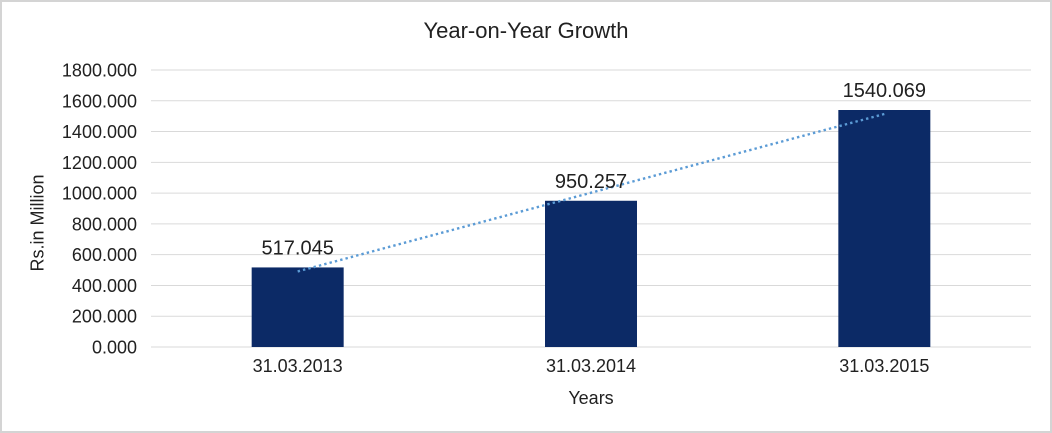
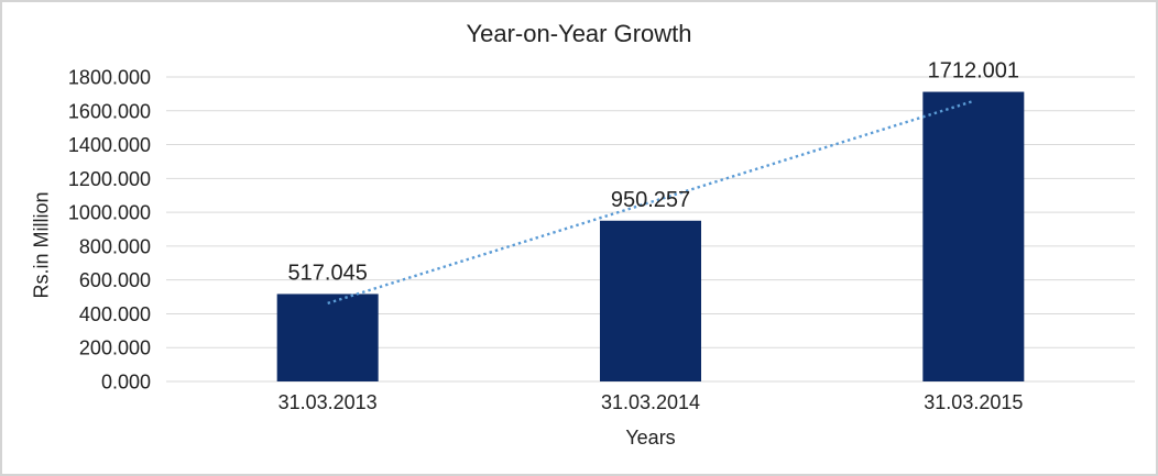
31.03.2015: 1540.069 -> 1712.001
